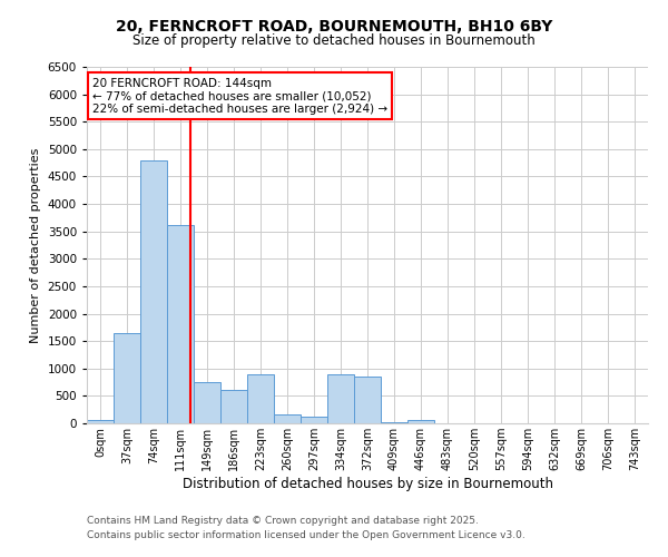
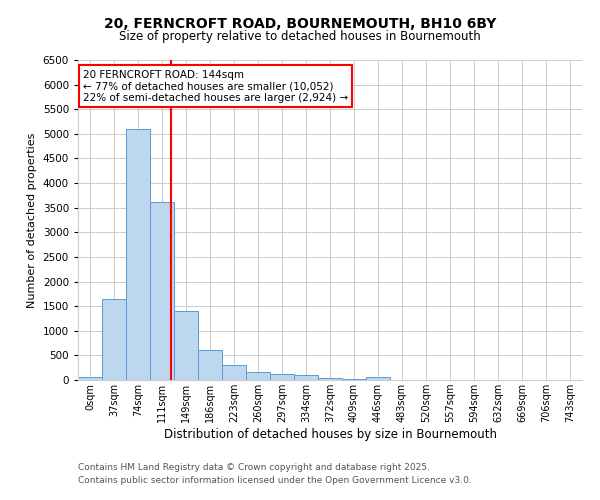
74sqm: 4800 -> 5100
149sqm: 750 -> 1410
223sqm: 900 -> 310
334sqm: 900 -> 100
372sqm: 850 -> 40
